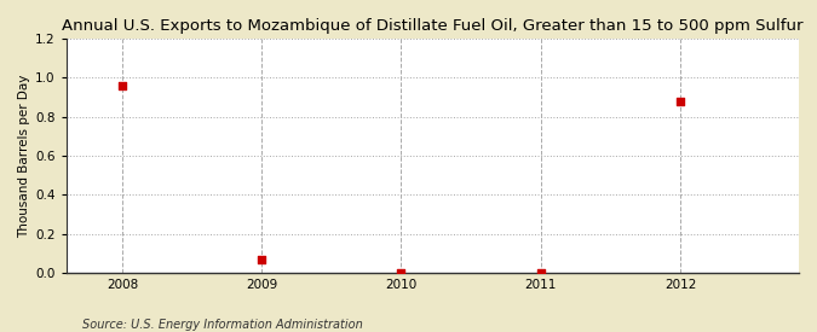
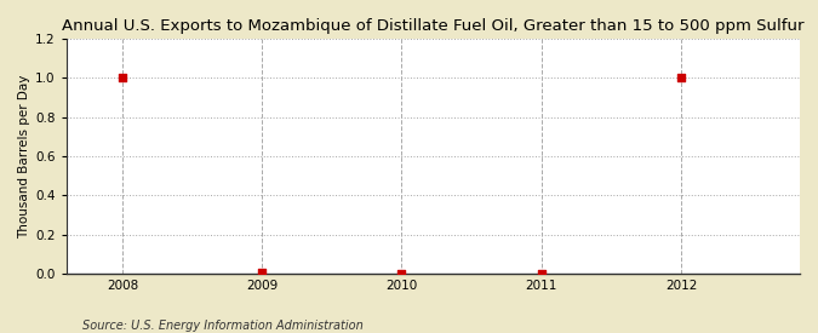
2008: 0.96 -> 1.00
2009: 0.07 -> 0.00
2012: 0.88 -> 1.00
